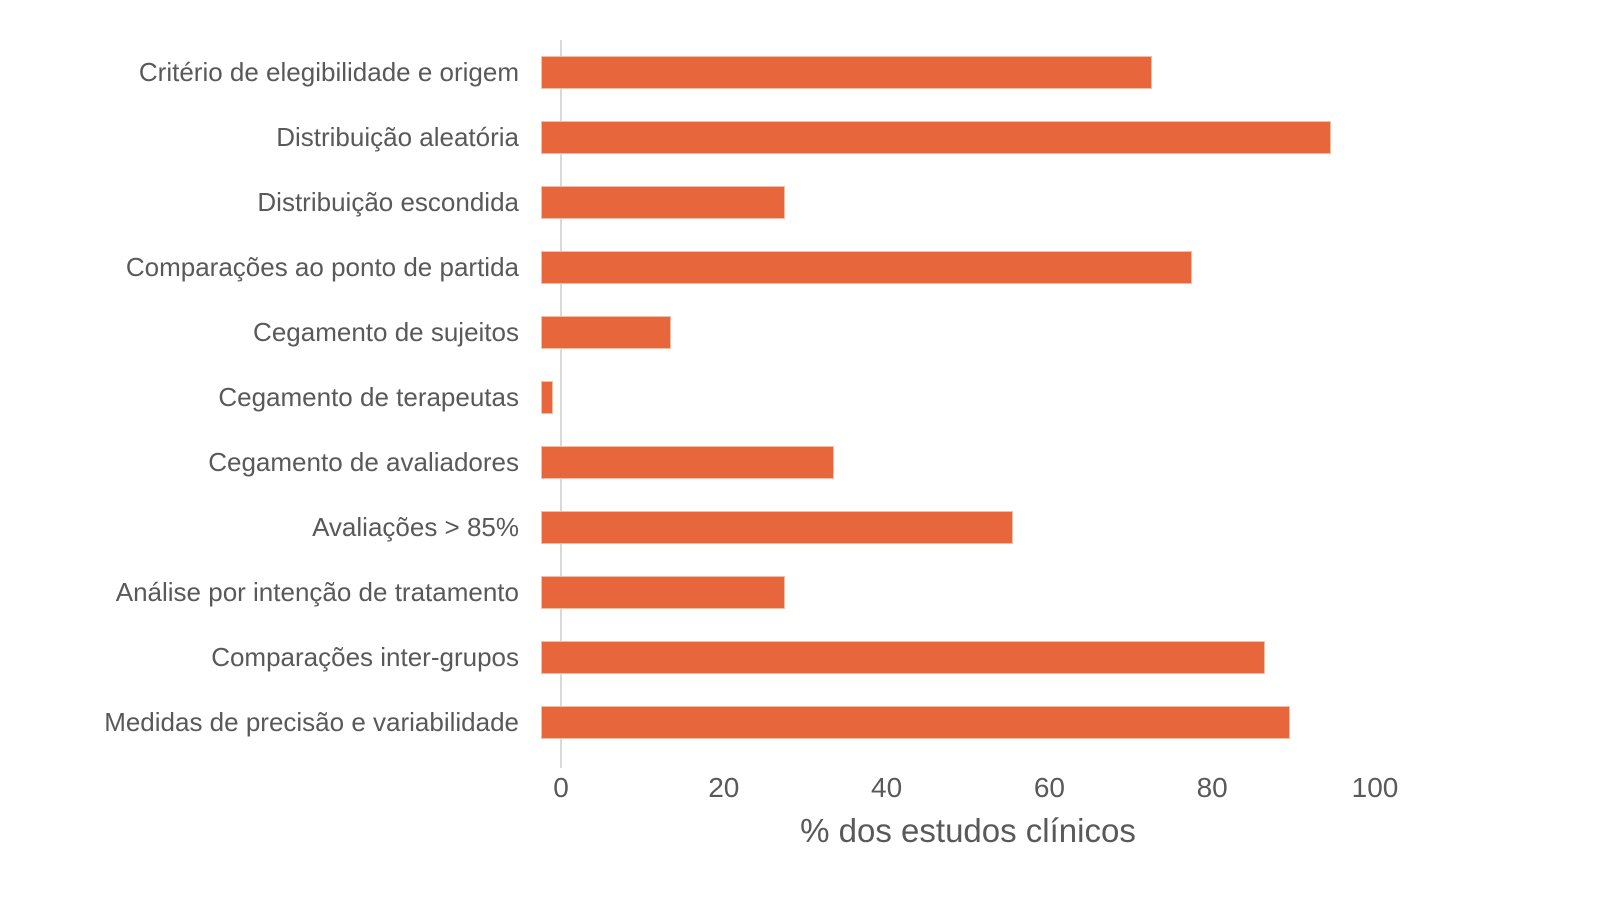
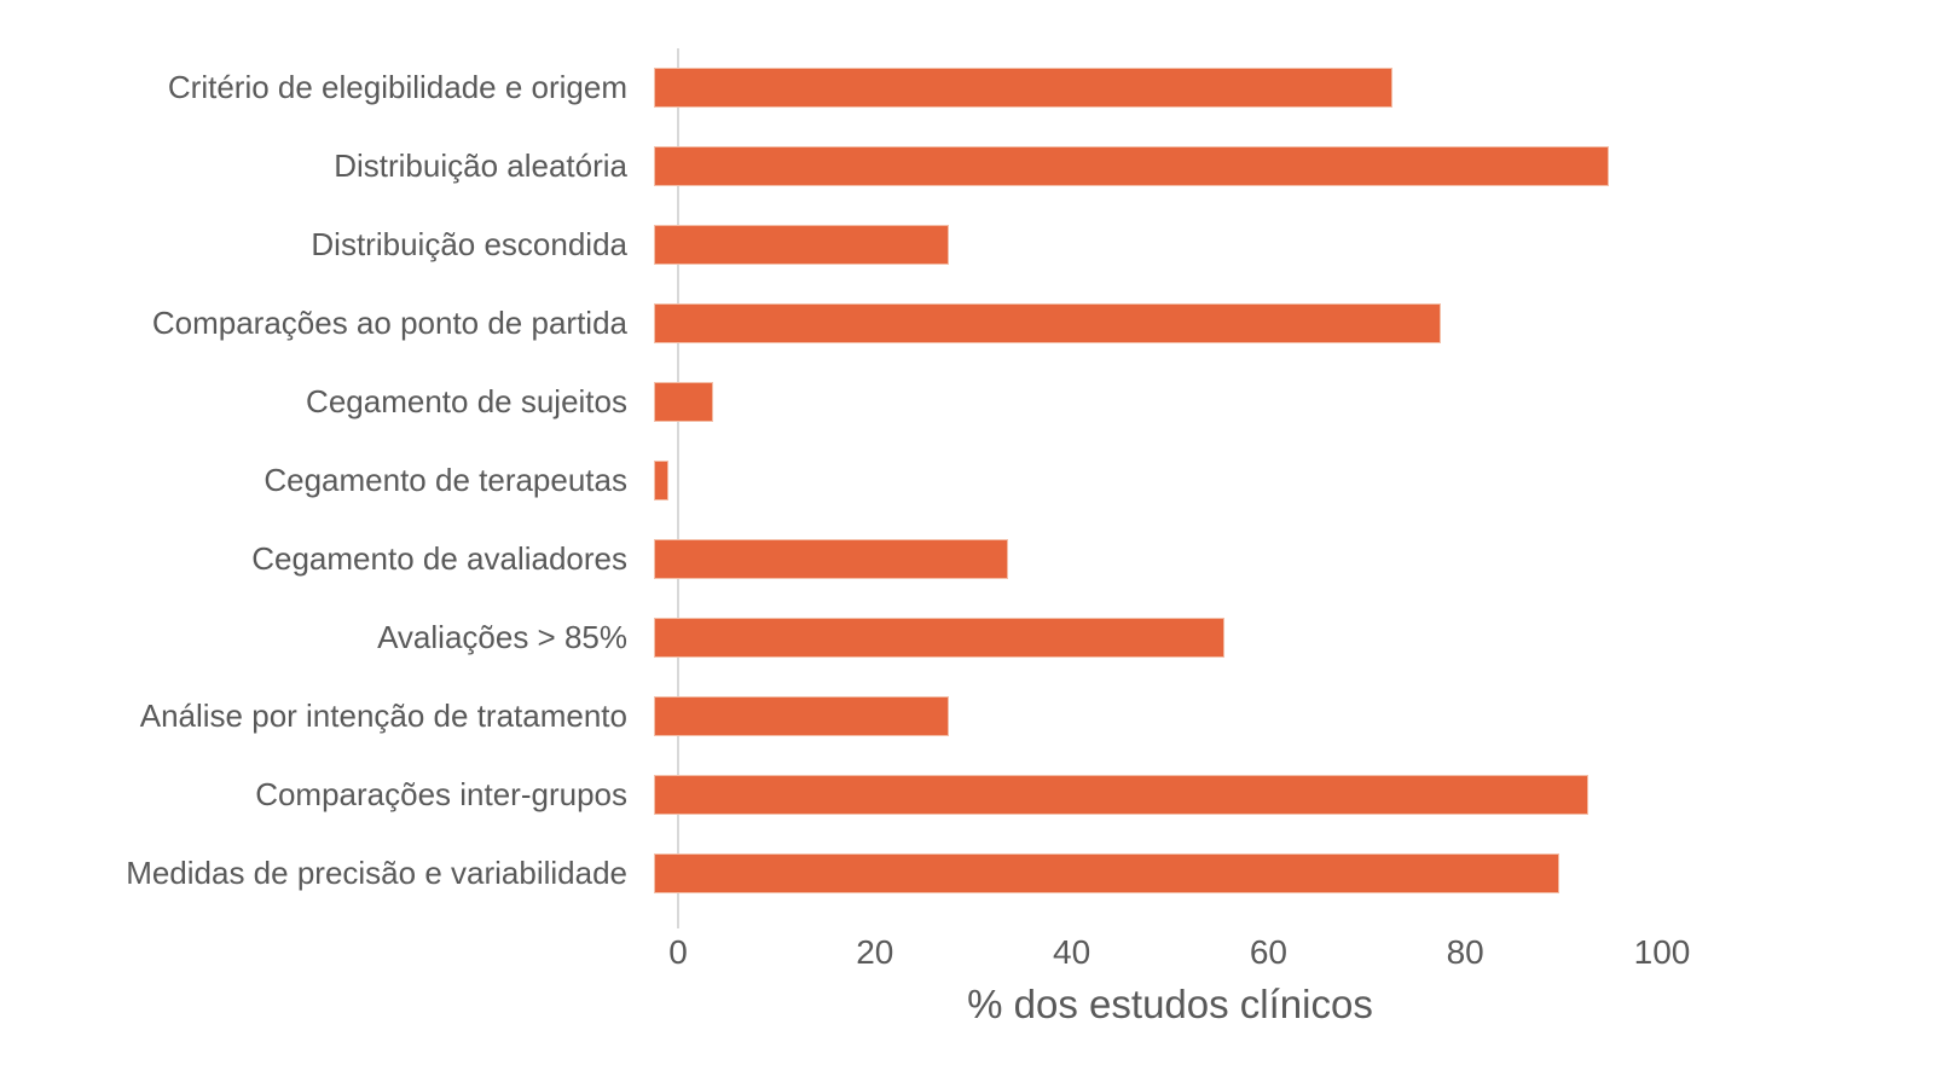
Cegamento de sujeitos: 16 -> 6
Comparações inter-grupos: 89 -> 95
